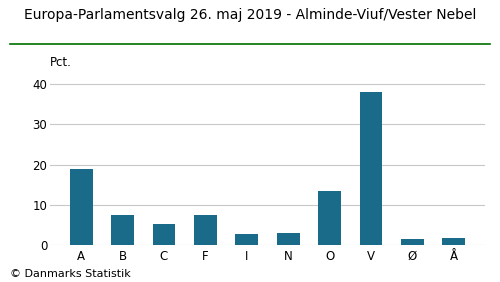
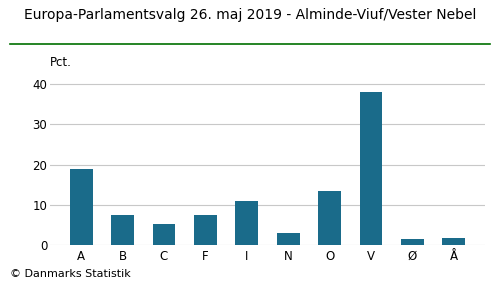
I: 2.9 -> 11.0
